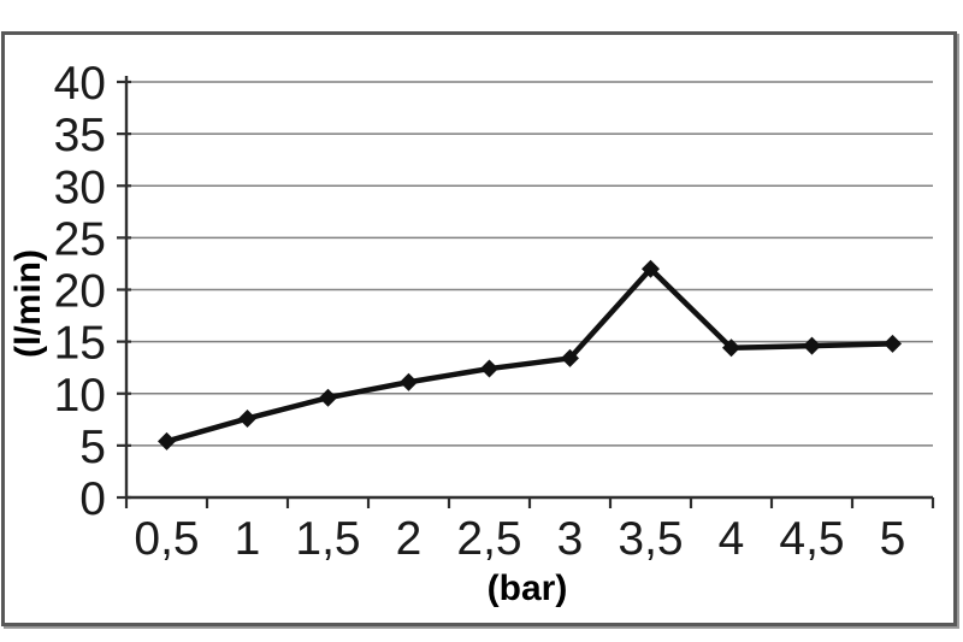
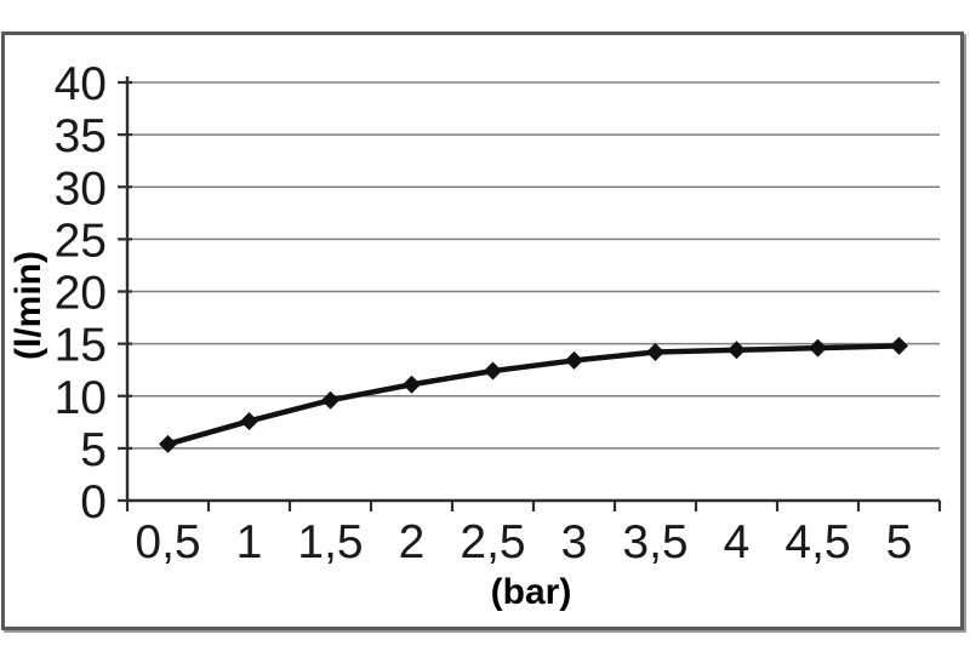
3,5: 22 -> 14
